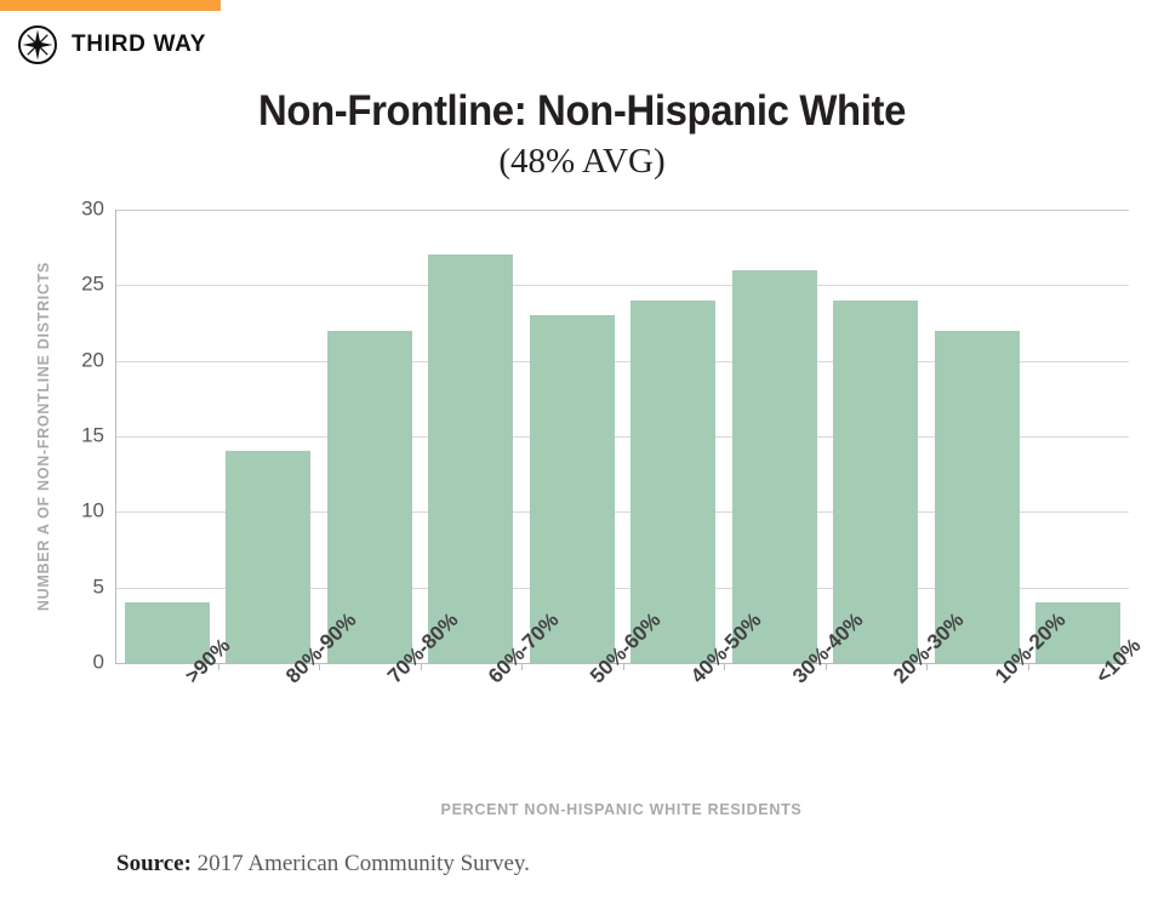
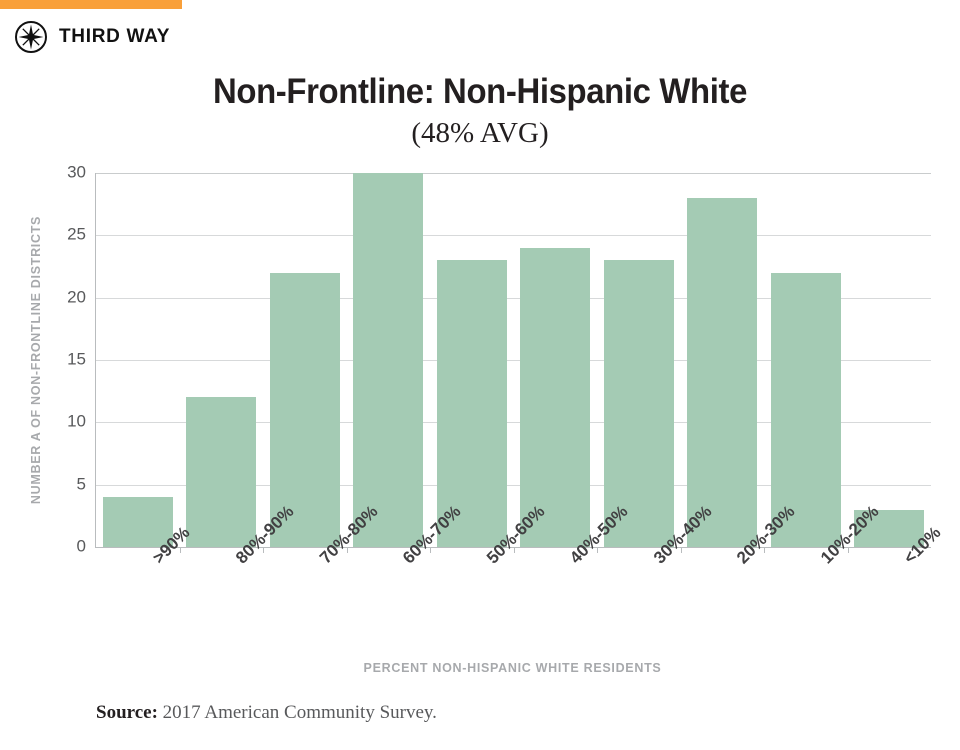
80%-90%: 14 -> 12
60%-70%: 27 -> 30
30%-40%: 26 -> 23
20%-30%: 24 -> 28
<10%: 4 -> 3
